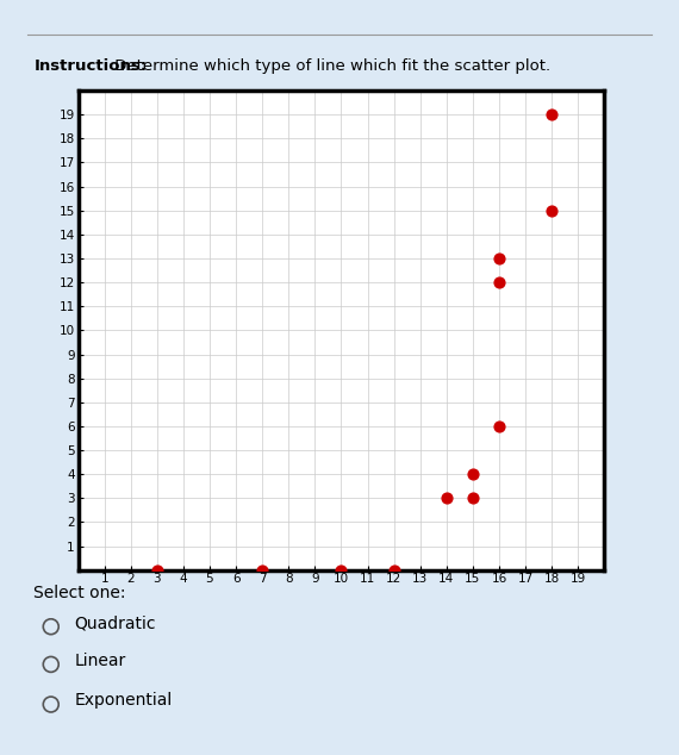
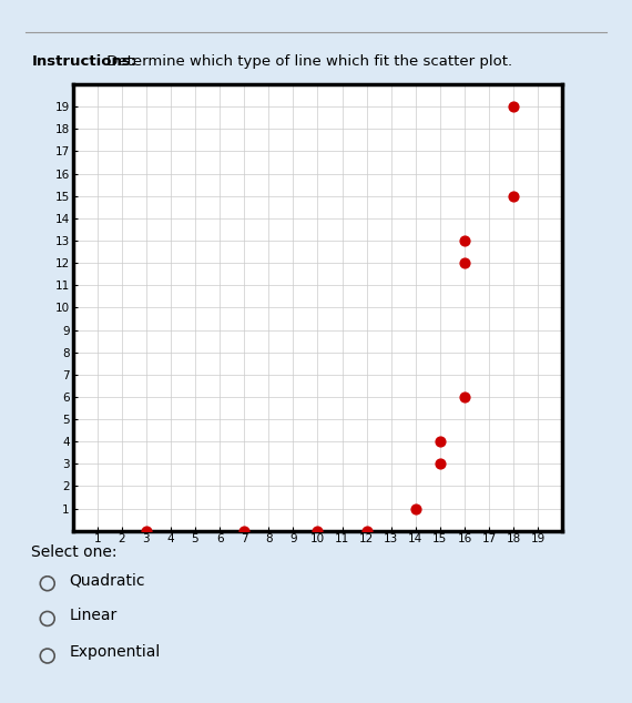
14: 3 -> 1
